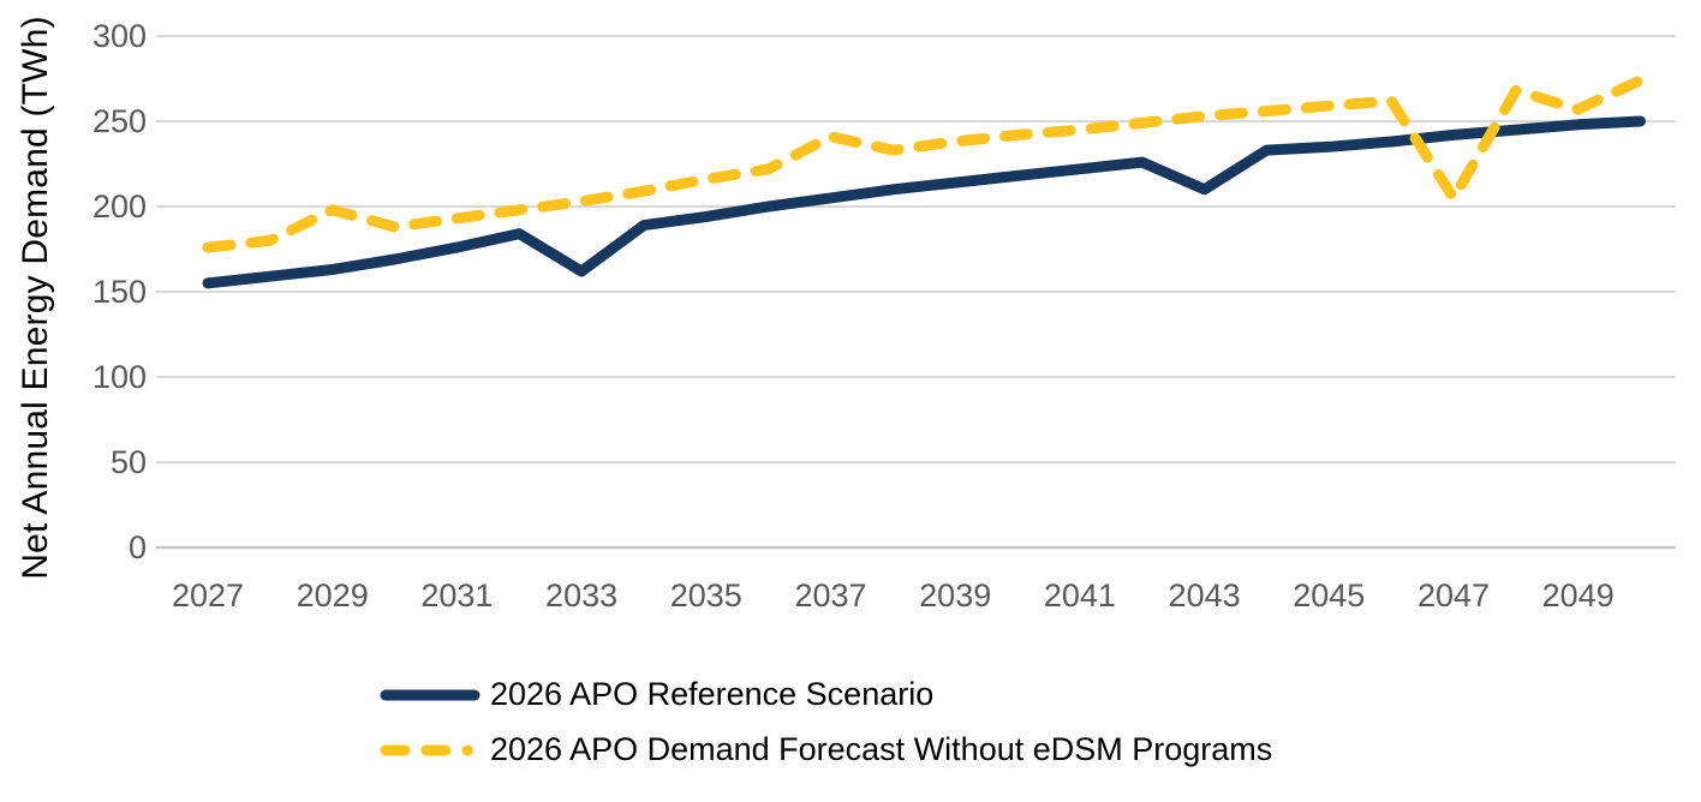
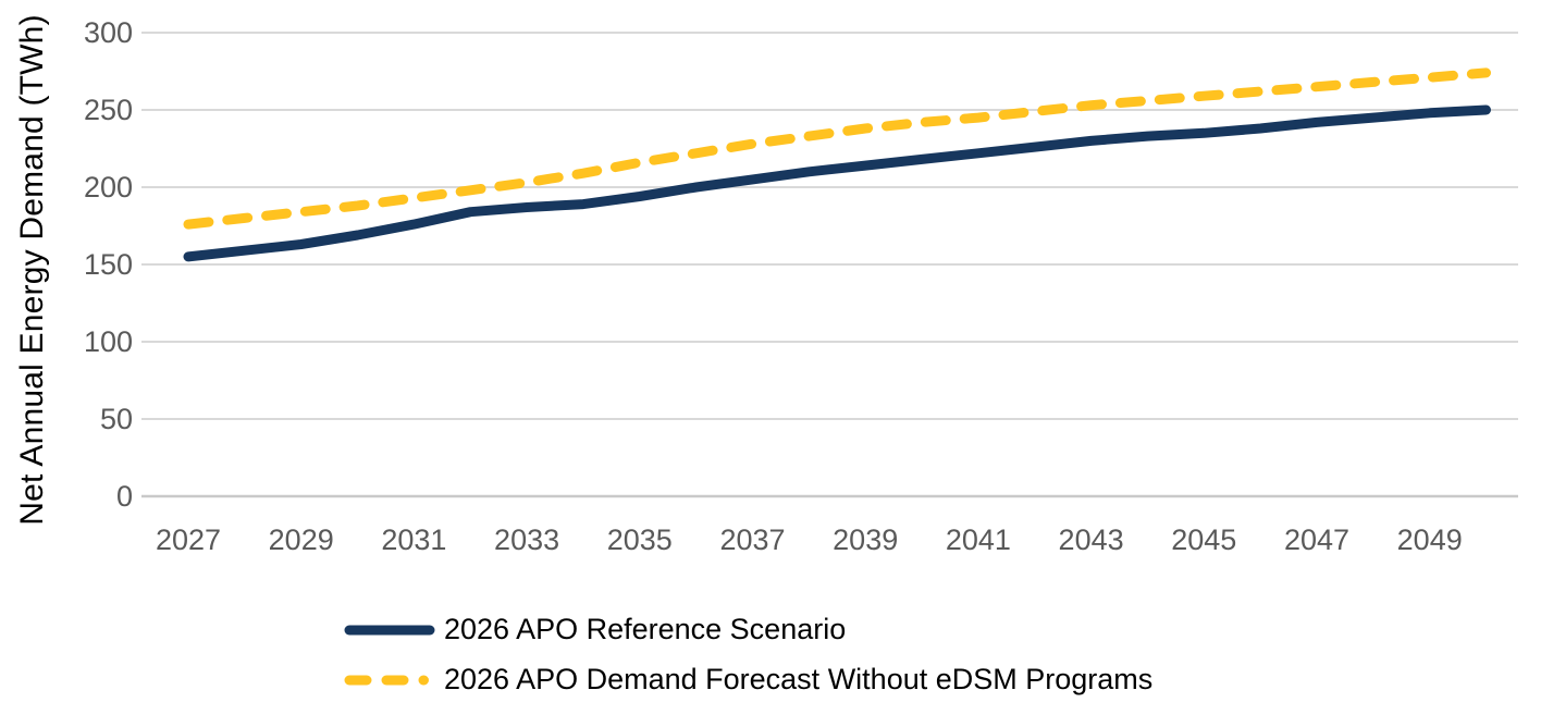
2026 APO Demand Forecast Without eDSM Programs/2029: 198 -> 184
2026 APO Reference Scenario/2033: 162 -> 187
2026 APO Demand Forecast Without eDSM Programs/2037: 241 -> 228
2026 APO Reference Scenario/2043: 210 -> 230
2026 APO Demand Forecast Without eDSM Programs/2047: 205 -> 265
2026 APO Demand Forecast Without eDSM Programs/2049: 257 -> 271
